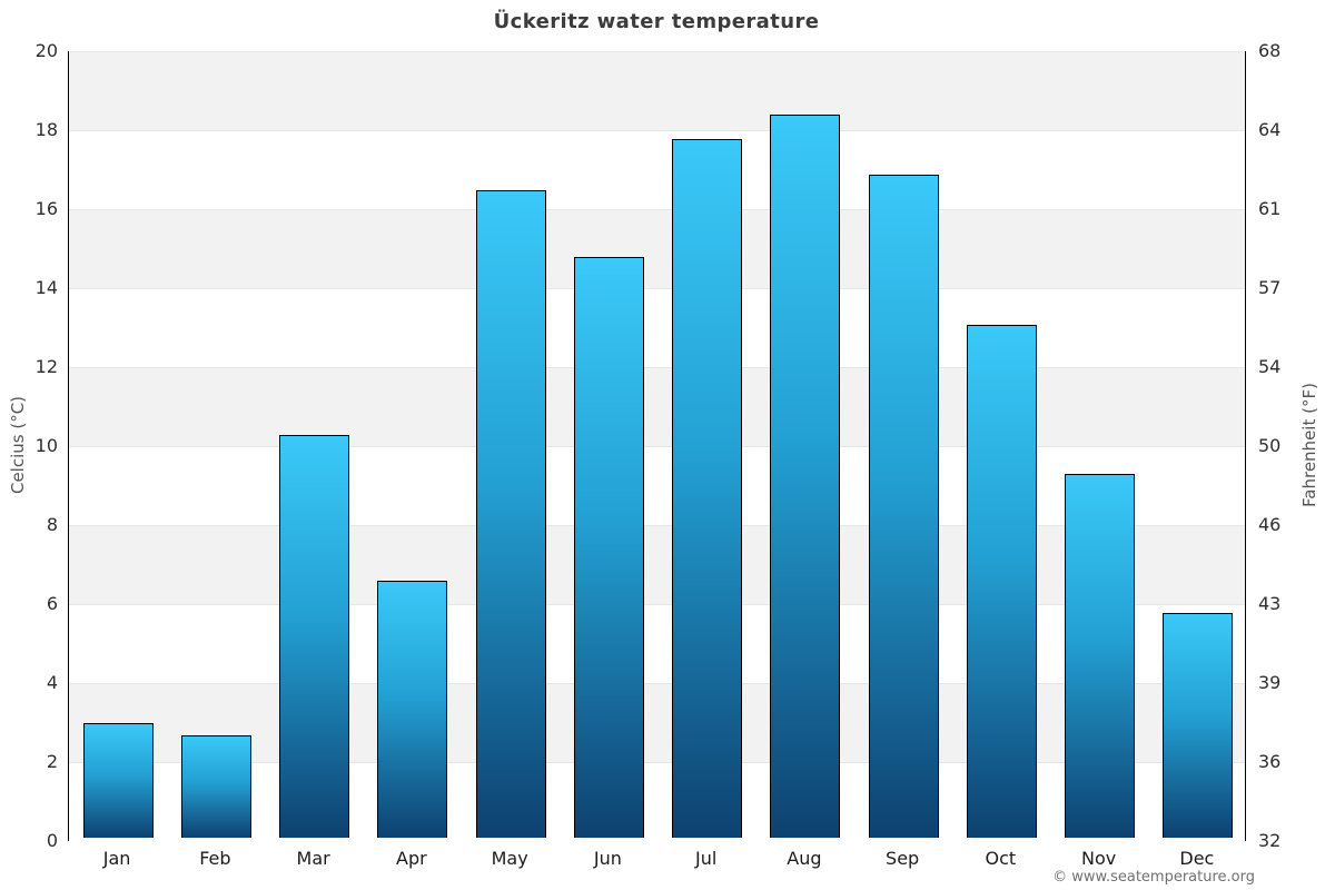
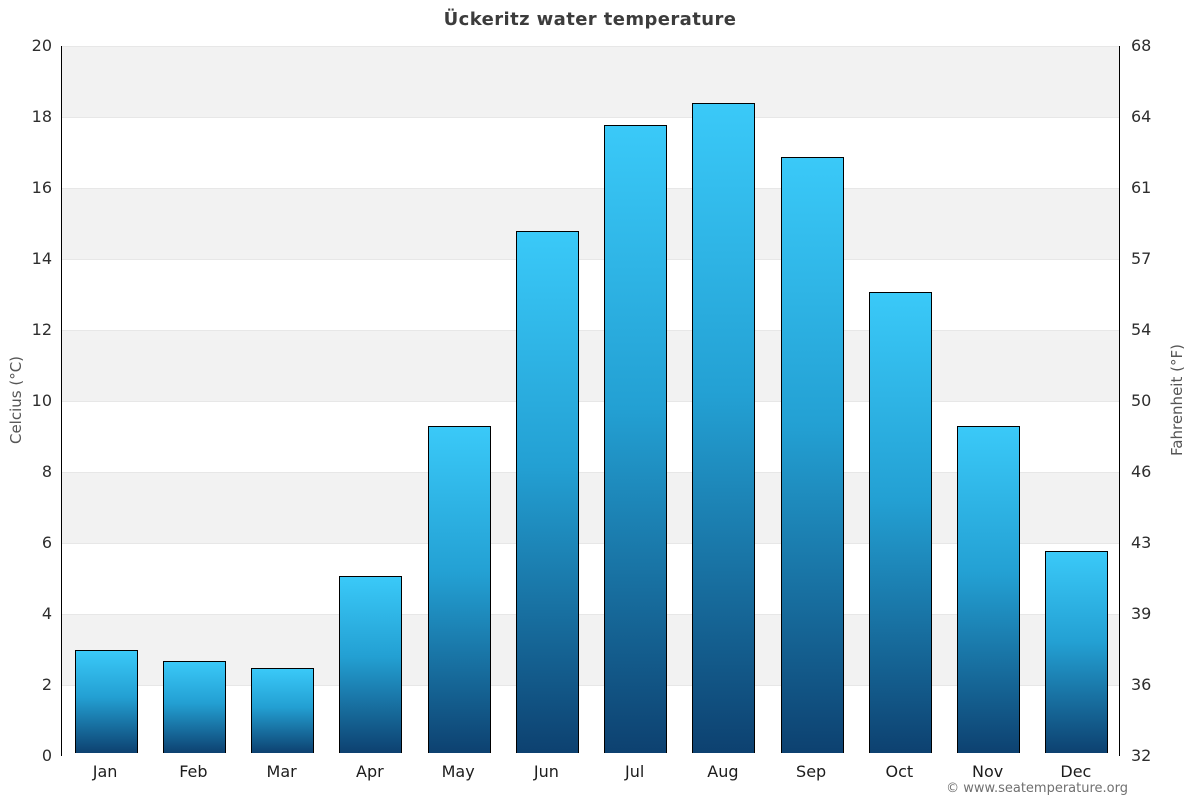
Mar: 10.2 -> 2.4
Apr: 6.5 -> 5.0
May: 16.4 -> 9.2
